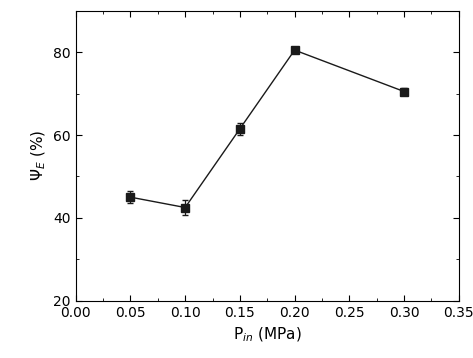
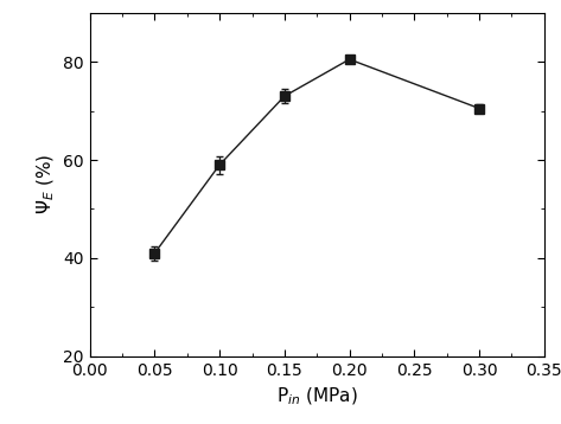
0.05: 45.0 -> 41.0
0.10: 42.5 -> 59.0
0.15: 61.5 -> 73.0
